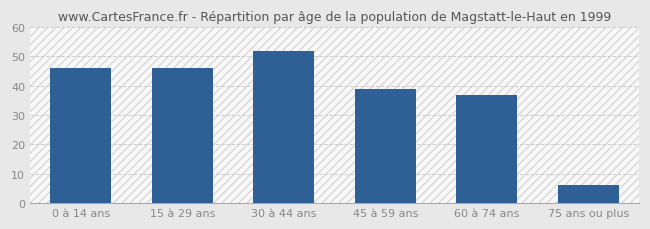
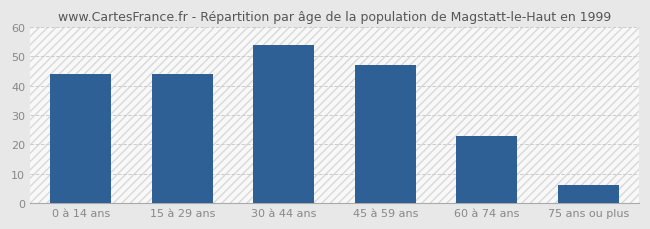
0 à 14 ans: 46 -> 44
15 à 29 ans: 46 -> 44
30 à 44 ans: 52 -> 54
45 à 59 ans: 39 -> 47
60 à 74 ans: 37 -> 23
